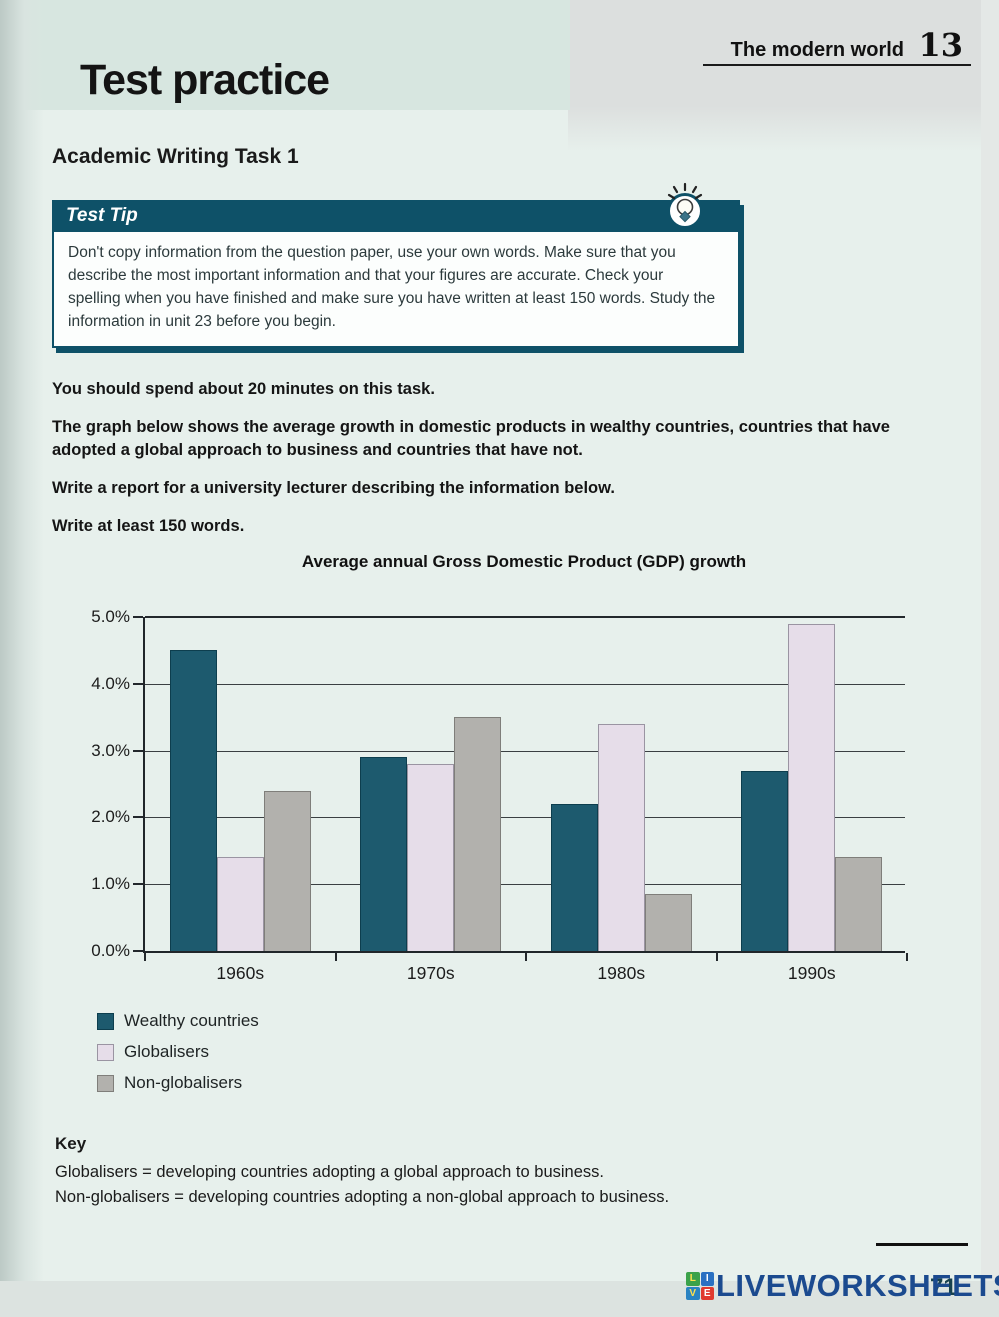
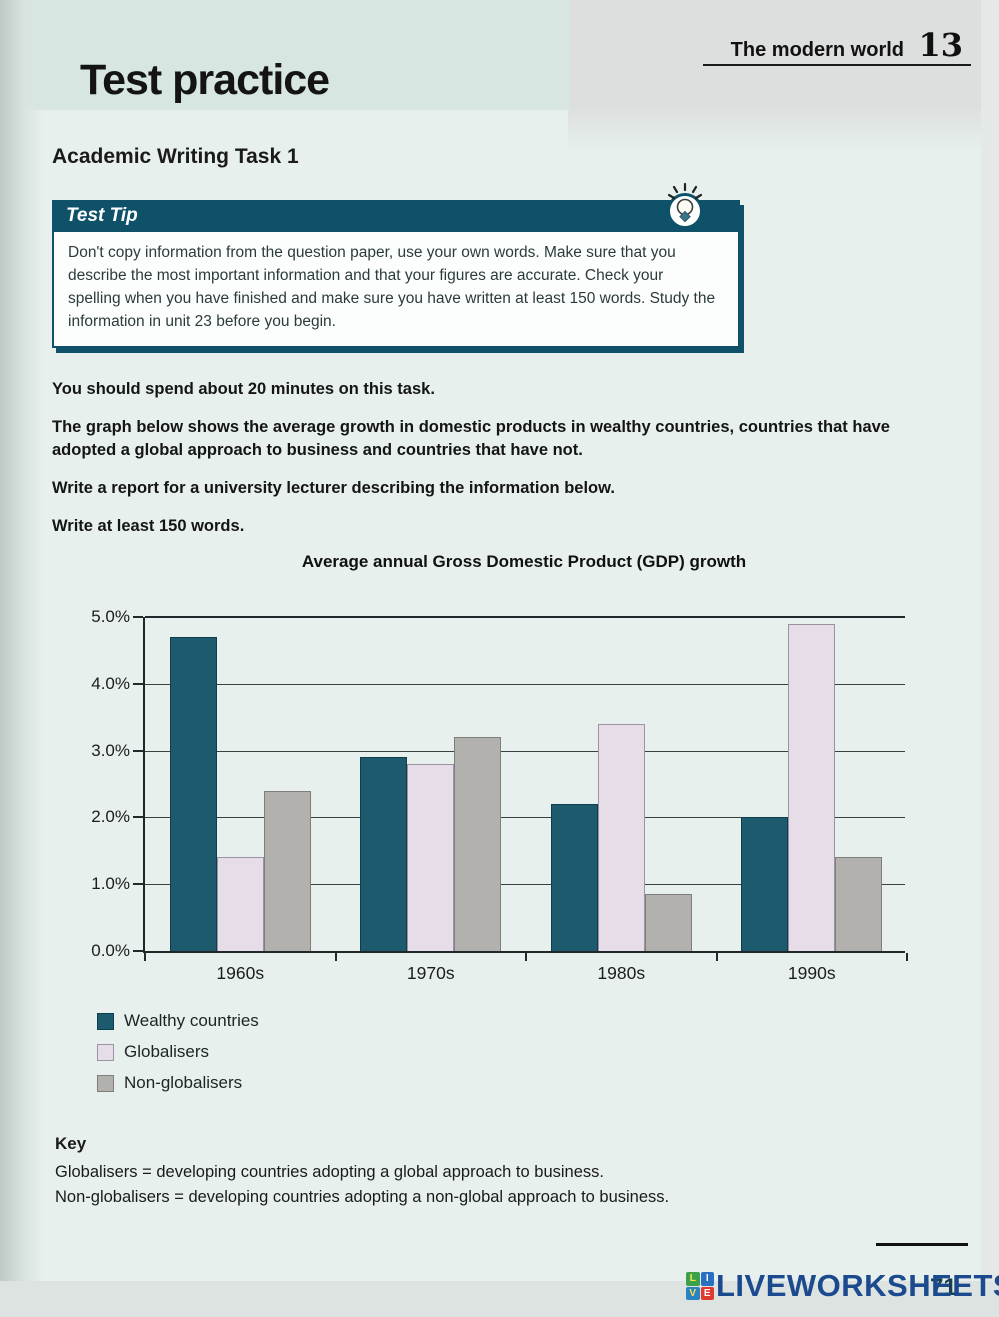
Wealthy countries/1960s: 4.5% -> 4.7%
Non-globalisers/1970s: 3.5% -> 3.2%
Wealthy countries/1990s: 2.7% -> 2.0%
